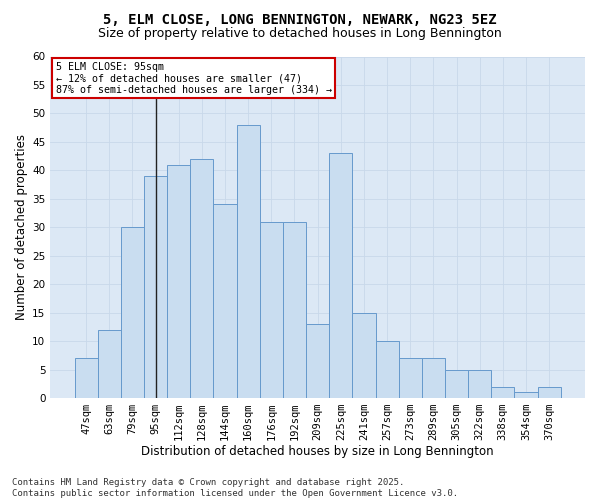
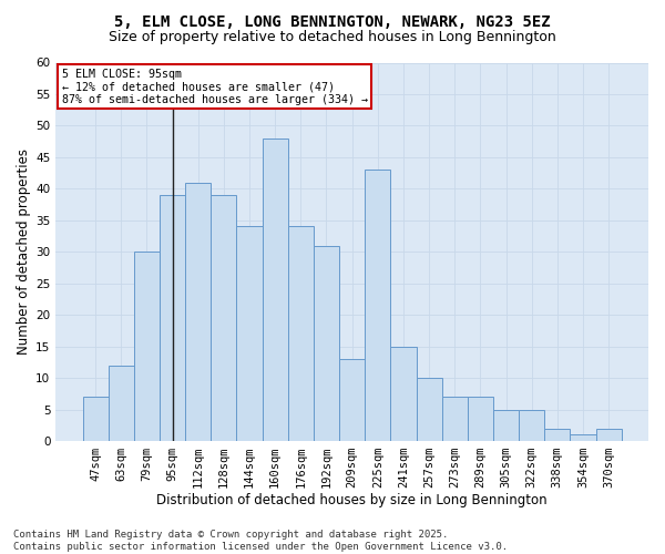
128sqm: 42 -> 39
176sqm: 31 -> 34
